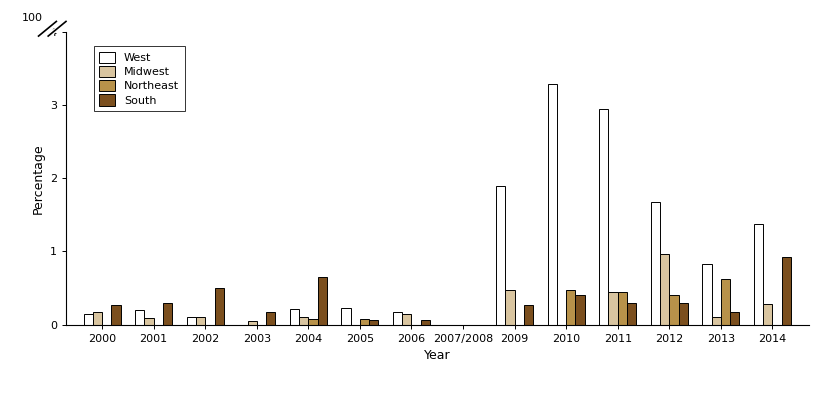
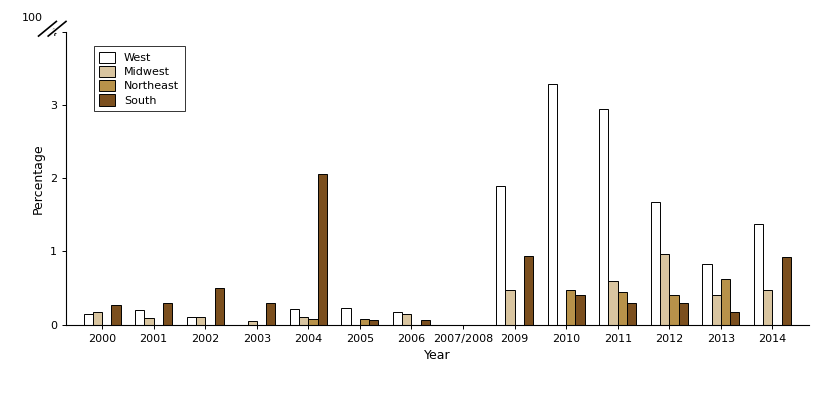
South/2003: 0.17 -> 0.30
South/2004: 0.65 -> 2.06
South/2009: 0.27 -> 0.94
Midwest/2011: 0.45 -> 0.60
Midwest/2013: 0.10 -> 0.40
Midwest/2014: 0.28 -> 0.48
